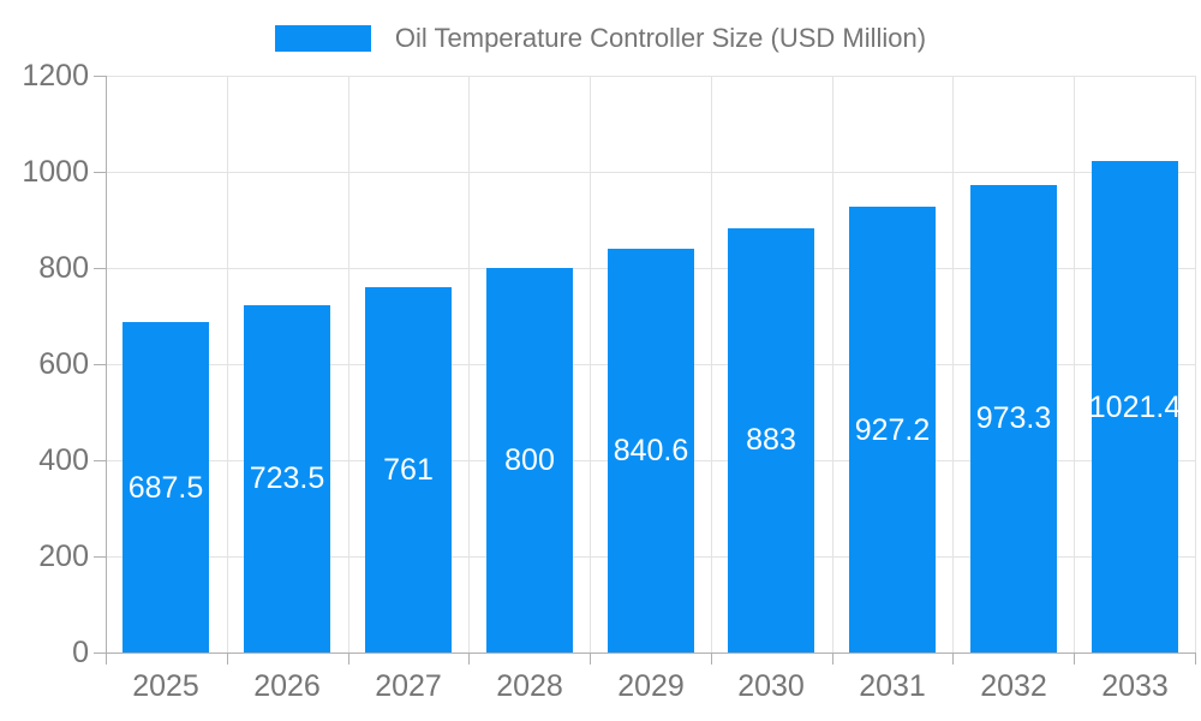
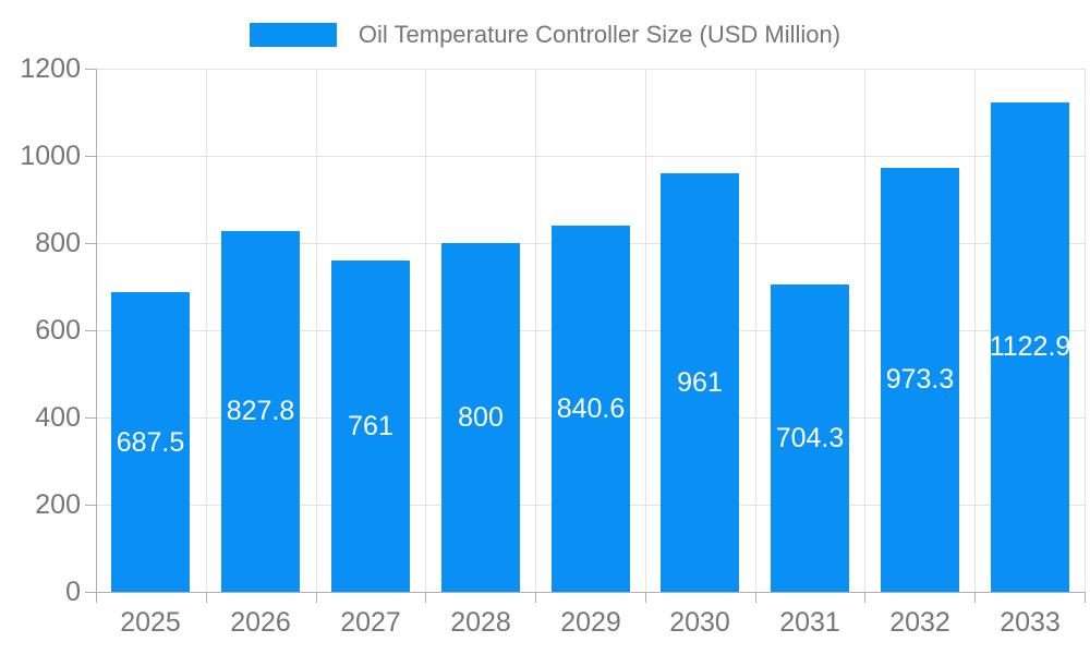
2026: 723.5 -> 827.8
2030: 883 -> 961
2031: 927.2 -> 704.3
2033: 1021.4 -> 1122.9
